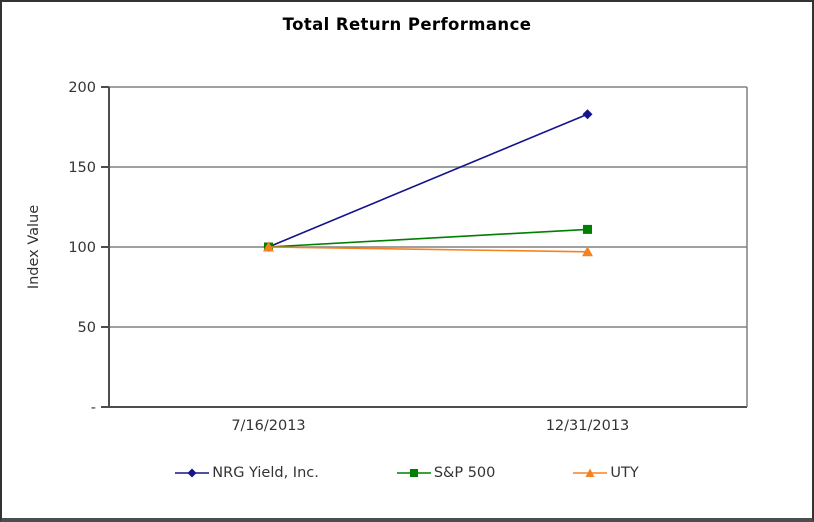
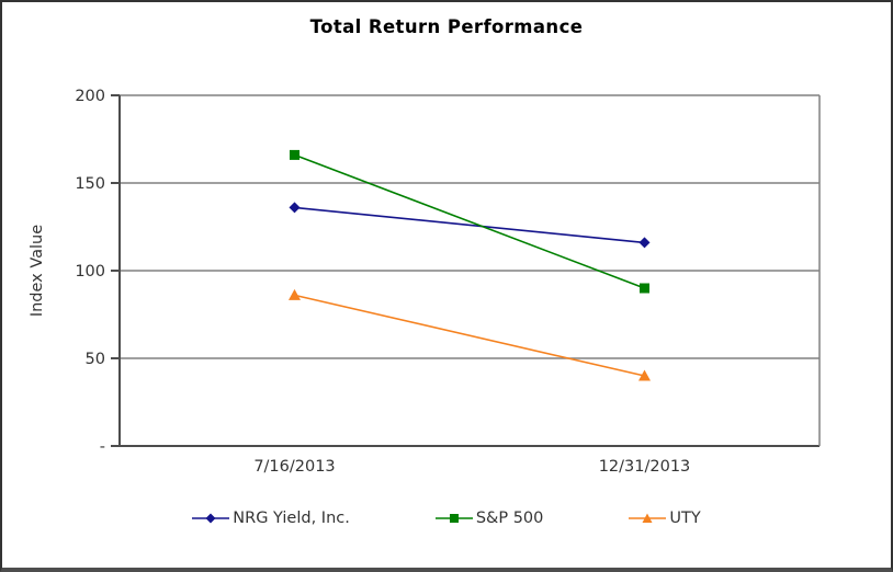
NRG Yield, Inc./7/16/2013: 100 -> 136
S&P 500/7/16/2013: 100 -> 166
UTY/7/16/2013: 100 -> 86
NRG Yield, Inc./12/31/2013: 183 -> 116
S&P 500/12/31/2013: 111 -> 90
UTY/12/31/2013: 97 -> 40
